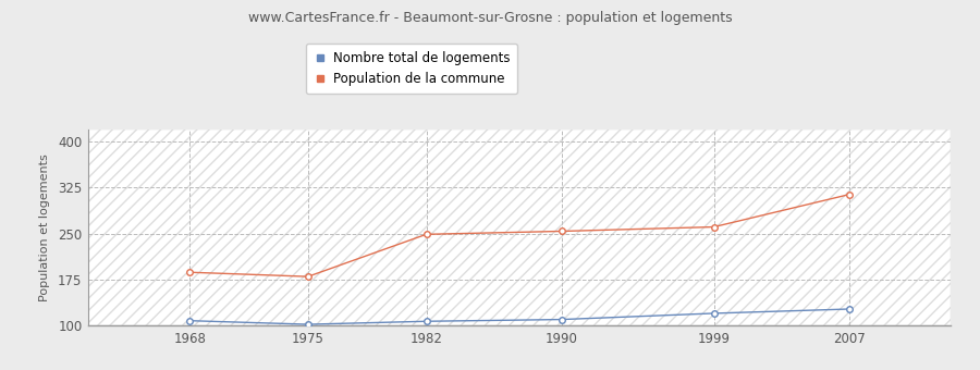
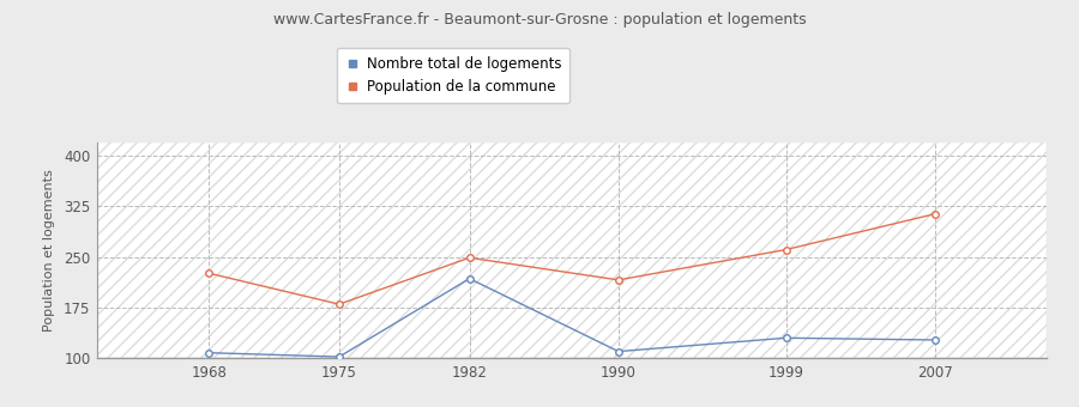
Population de la commune/1968: 187 -> 226
Nombre total de logements/1982: 107 -> 218
Population de la commune/1990: 254 -> 216
Nombre total de logements/1999: 120 -> 130
